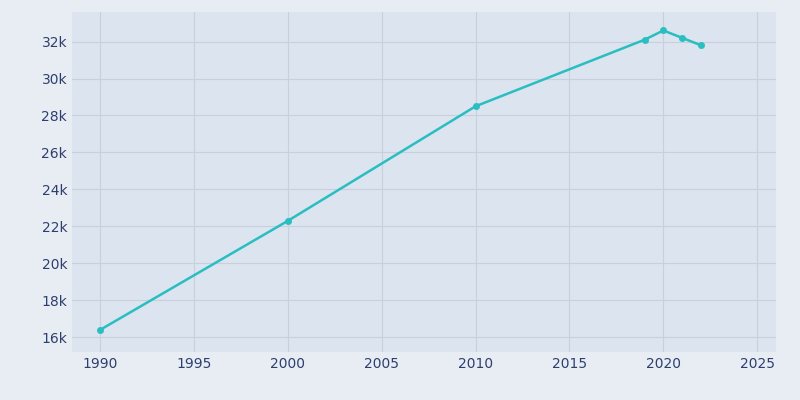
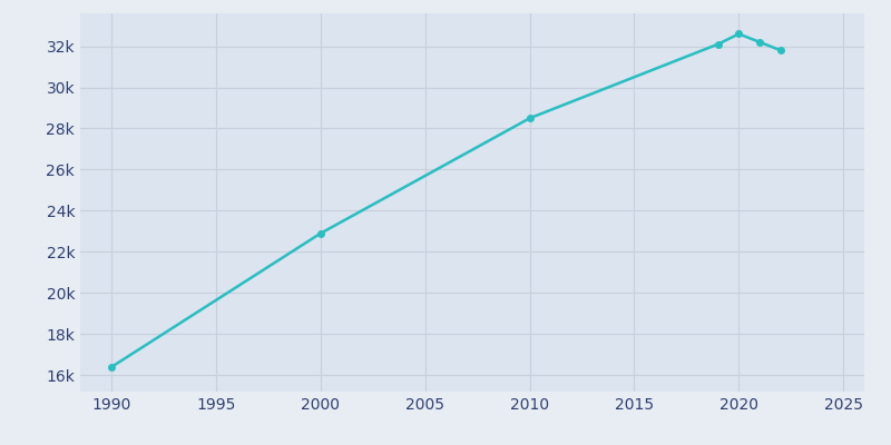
2000: 22.3k -> 22.9k
